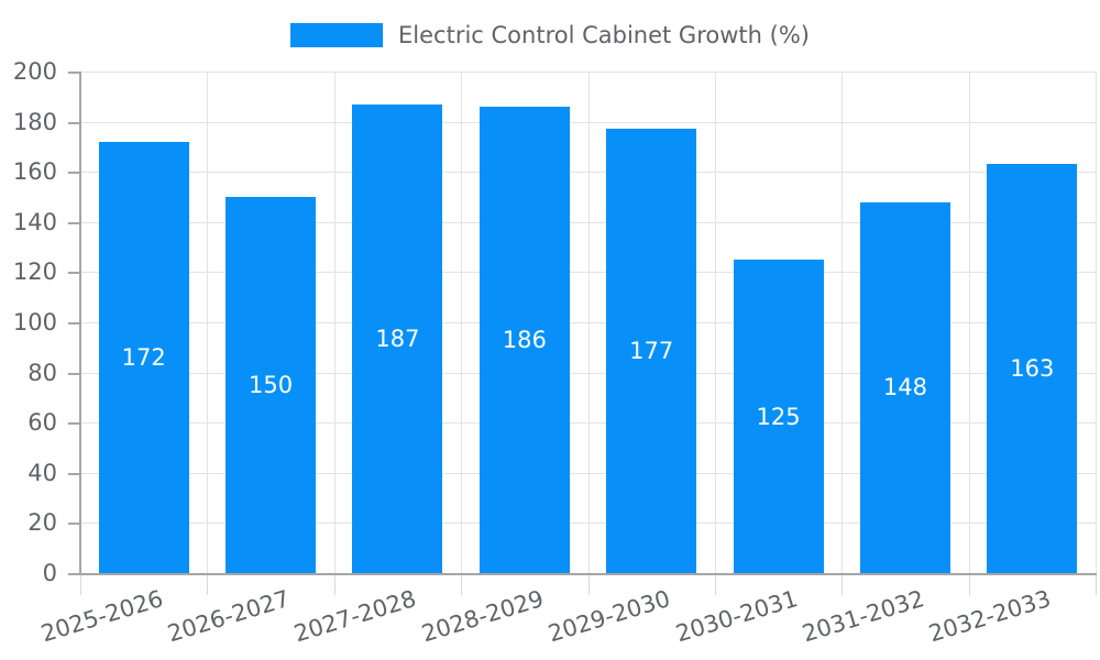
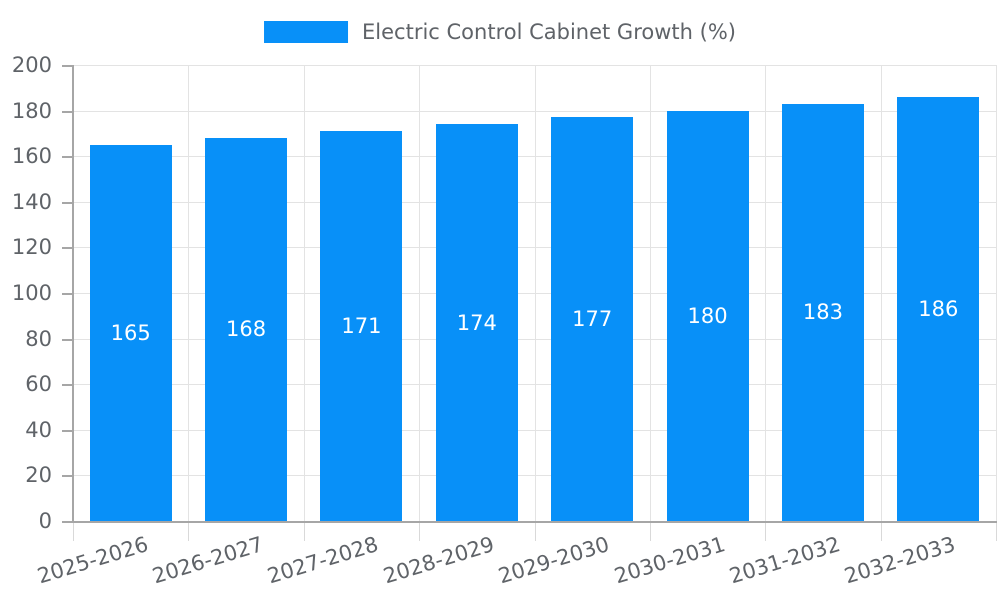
2025-2026: 172 -> 165
2026-2027: 150 -> 168
2027-2028: 187 -> 171
2028-2029: 186 -> 174
2030-2031: 125 -> 180
2031-2032: 148 -> 183
2032-2033: 163 -> 186
